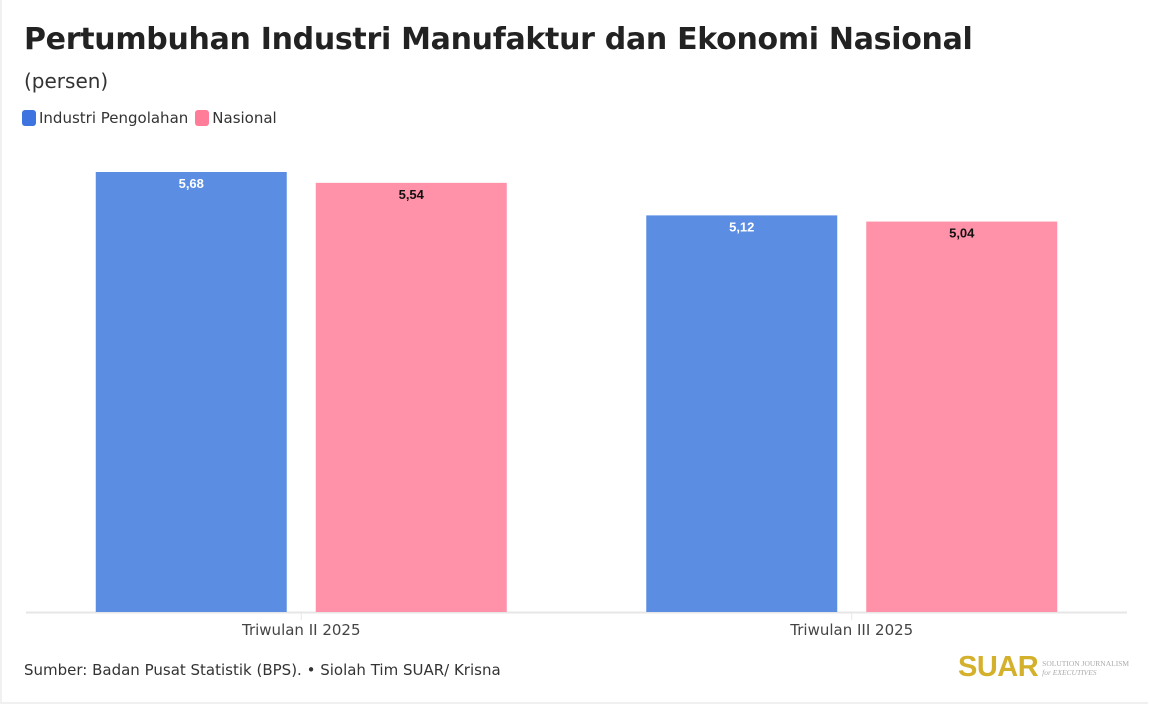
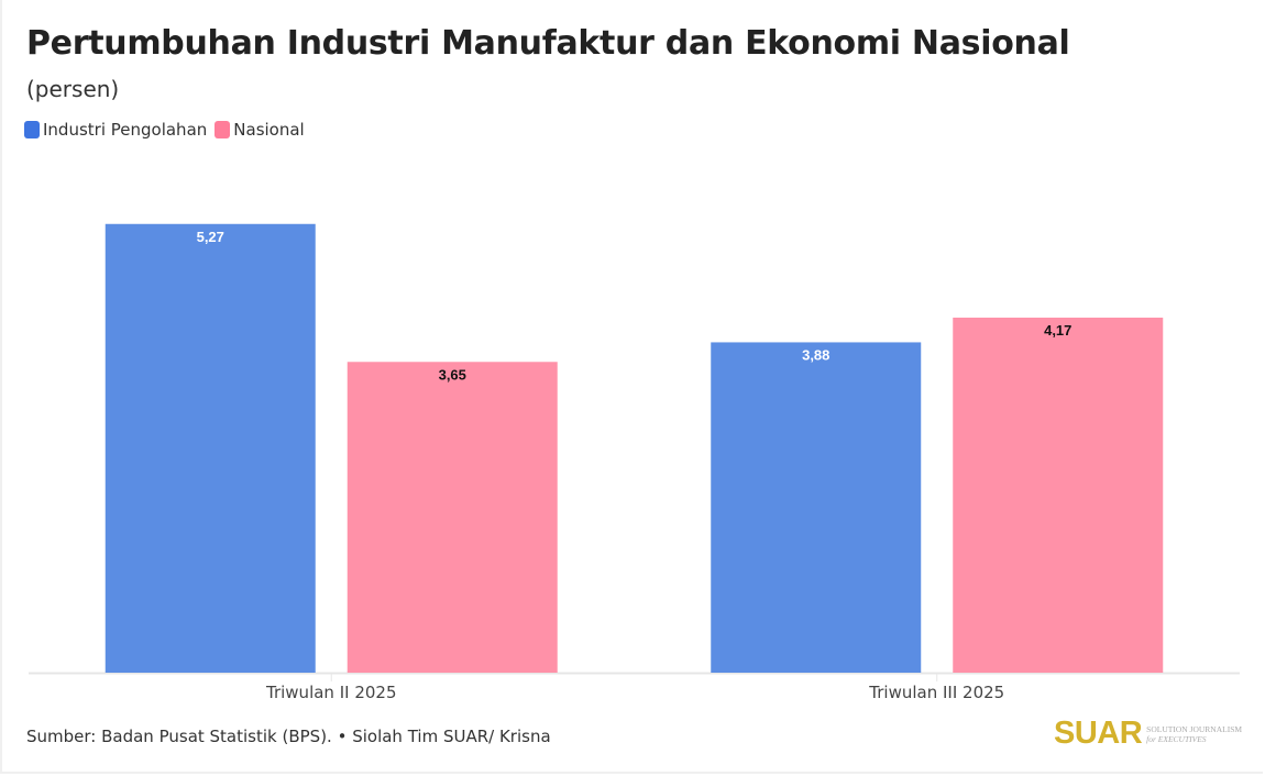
Industri Pengolahan/Triwulan II 2025: 5,68 -> 5,27
Nasional/Triwulan II 2025: 5,54 -> 3,65
Industri Pengolahan/Triwulan III 2025: 5,12 -> 3,88
Nasional/Triwulan III 2025: 5,04 -> 4,17
